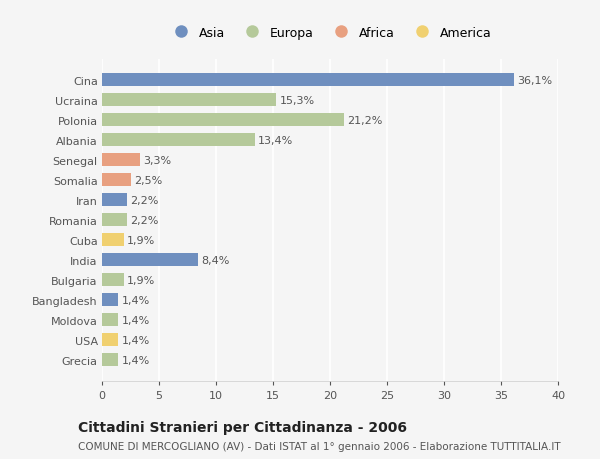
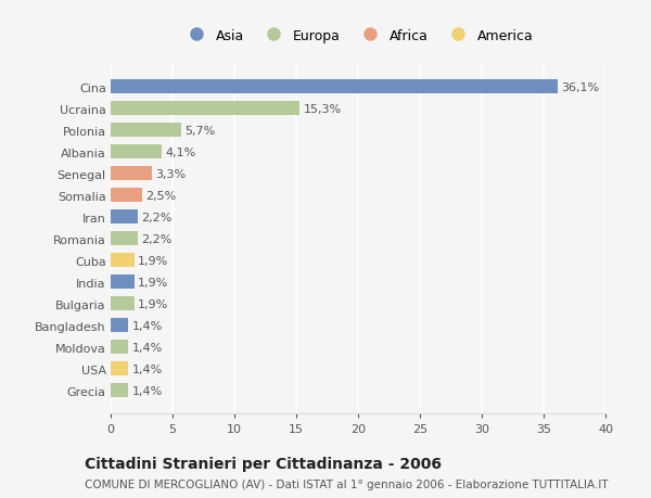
Polonia: 21,2% -> 5,7%
Albania: 13,4% -> 4,1%
India: 8,4% -> 1,9%
